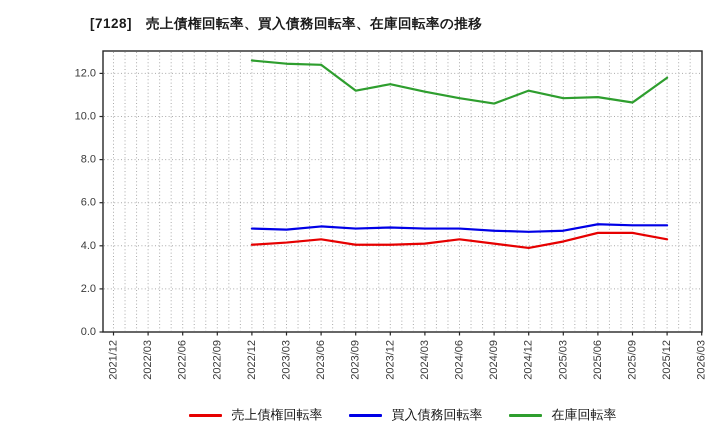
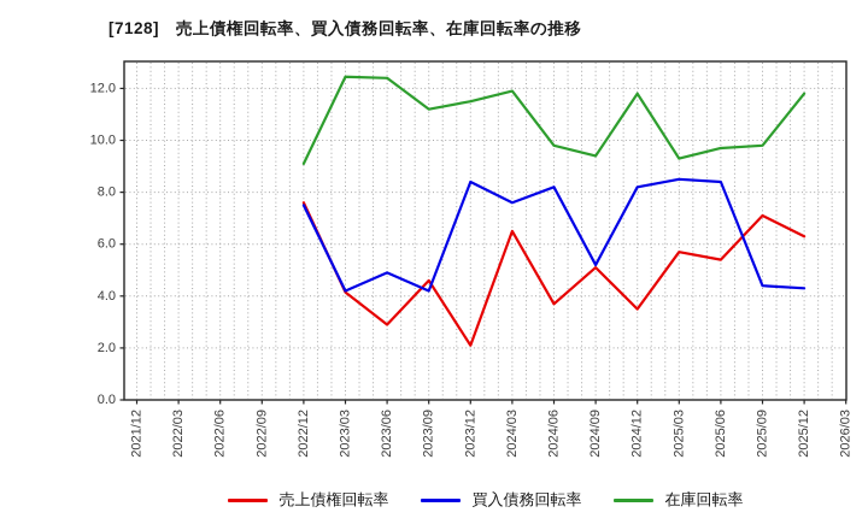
売上債権回転率/2022/12: 4.0 -> 7.6
買入債務回転率/2022/12: 4.8 -> 7.5
在庫回転率/2022/12: 12.6 -> 9.1
買入債務回転率/2023/03: 4.8 -> 4.2
売上債権回転率/2023/06: 4.3 -> 2.9
売上債権回転率/2023/09: 4.0 -> 4.6
買入債務回転率/2023/09: 4.8 -> 4.2
売上債権回転率/2023/12: 4.0 -> 2.1
買入債務回転率/2023/12: 4.8 -> 8.4
売上債権回転率/2024/03: 4.1 -> 6.5
買入債務回転率/2024/03: 4.8 -> 7.6
在庫回転率/2024/03: 11.2 -> 11.9
売上債権回転率/2024/06: 4.3 -> 3.7
買入債務回転率/2024/06: 4.8 -> 8.2
在庫回転率/2024/06: 10.8 -> 9.8
売上債権回転率/2024/09: 4.1 -> 5.1
買入債務回転率/2024/09: 4.7 -> 5.2
在庫回転率/2024/09: 10.6 -> 9.4
売上債権回転率/2024/12: 3.9 -> 3.5
買入債務回転率/2024/12: 4.7 -> 8.2
在庫回転率/2024/12: 11.2 -> 11.8
売上債権回転率/2025/03: 4.2 -> 5.7
買入債務回転率/2025/03: 4.7 -> 8.5
在庫回転率/2025/03: 10.8 -> 9.3
売上債権回転率/2025/06: 4.6 -> 5.4
買入債務回転率/2025/06: 5.0 -> 8.4
在庫回転率/2025/06: 10.9 -> 9.7
売上債権回転率/2025/09: 4.6 -> 7.1
買入債務回転率/2025/09: 5.0 -> 4.4
在庫回転率/2025/09: 10.7 -> 9.8
売上債権回転率/2025/12: 4.3 -> 6.3
買入債務回転率/2025/12: 5.0 -> 4.3
